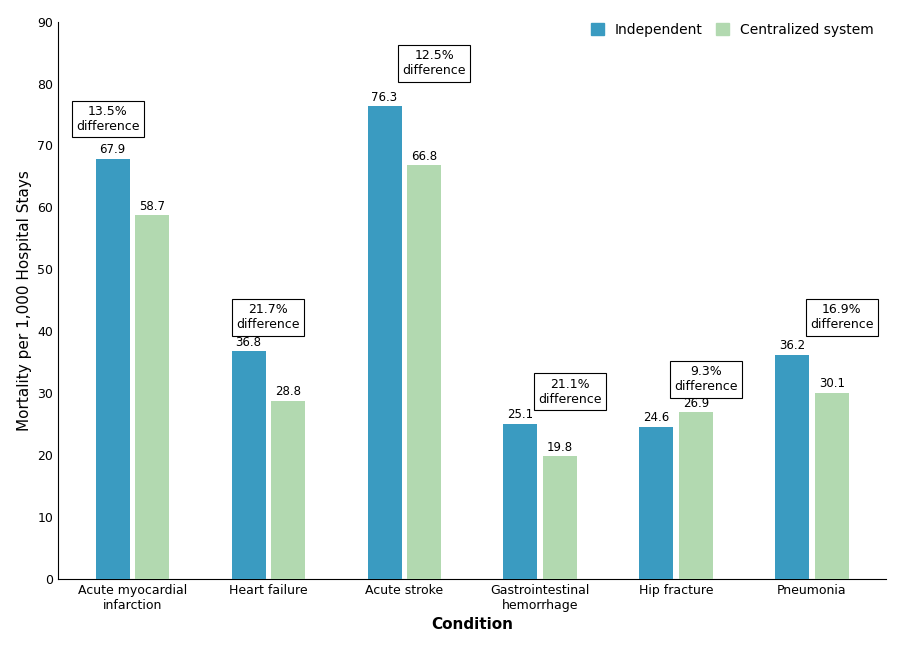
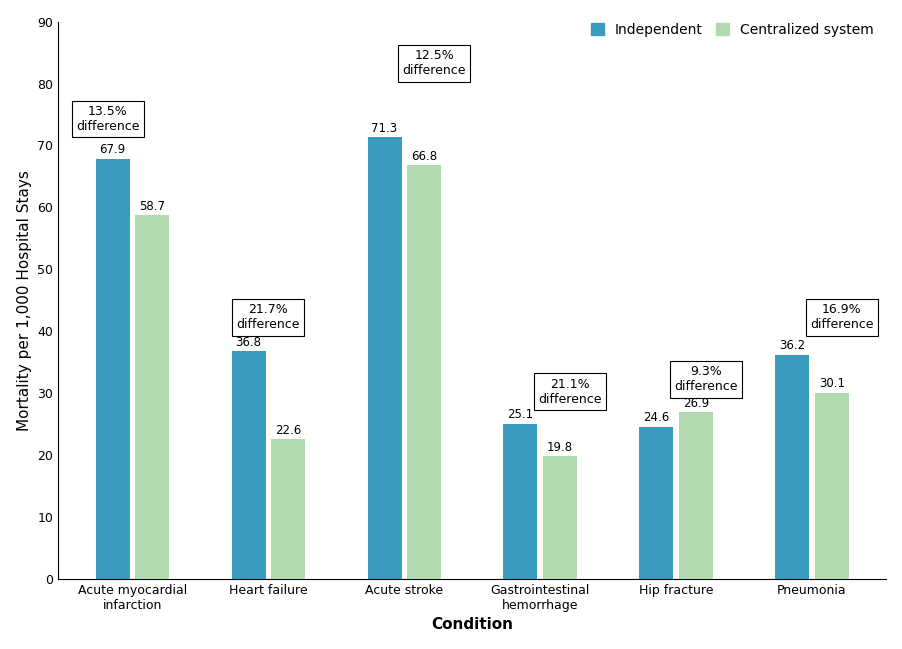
Centralized system/Heart failure: 28.8 -> 22.6
Independent/Acute stroke: 76.3 -> 71.3
